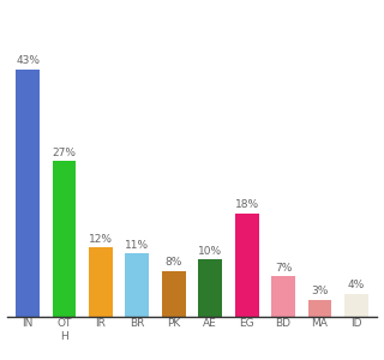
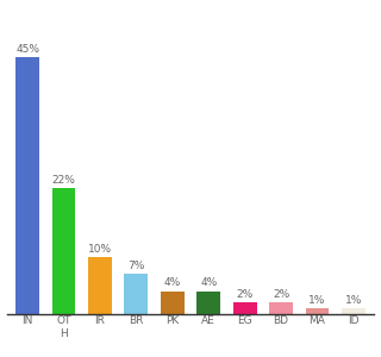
IN: 43% -> 45%
OT H: 27% -> 22%
IR: 12% -> 10%
BR: 11% -> 7%
PK: 8% -> 4%
AE: 10% -> 4%
EG: 18% -> 2%
BD: 7% -> 2%
MA: 3% -> 1%
ID: 4% -> 1%
